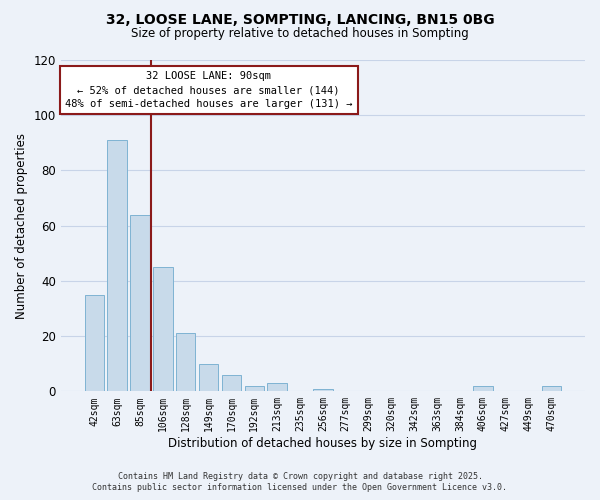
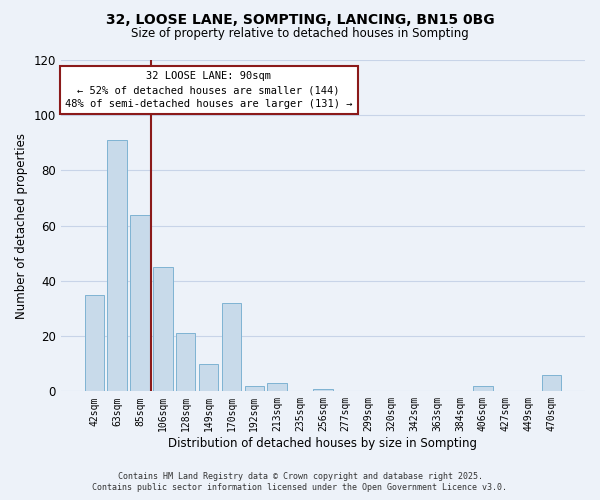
170sqm: 6 -> 32
470sqm: 2 -> 6
